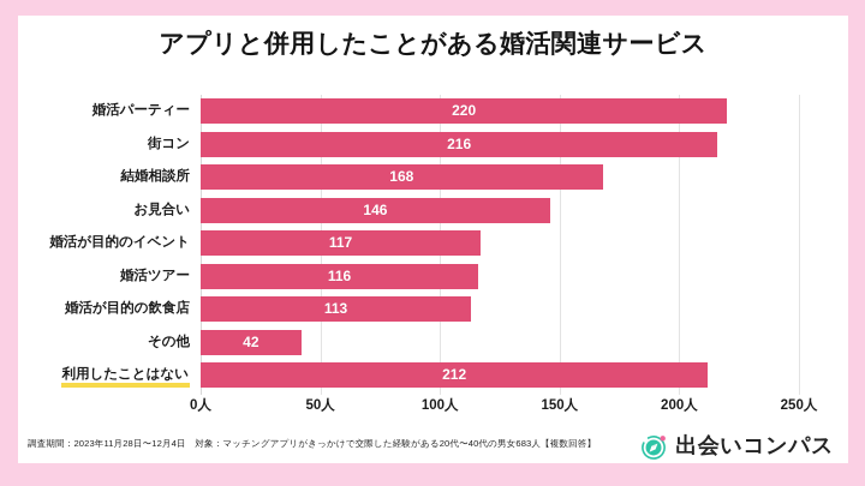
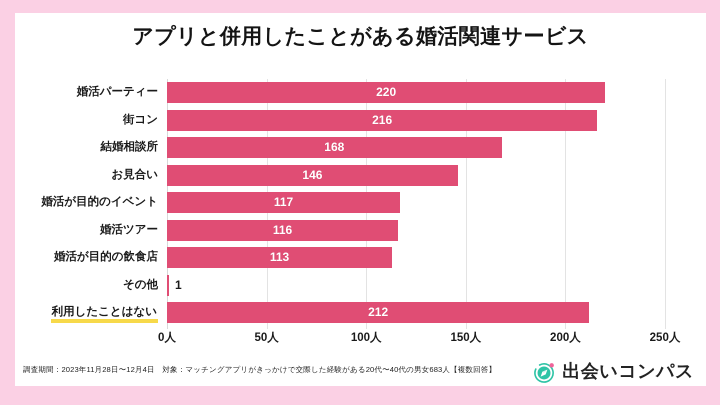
その他: 42 -> 1
